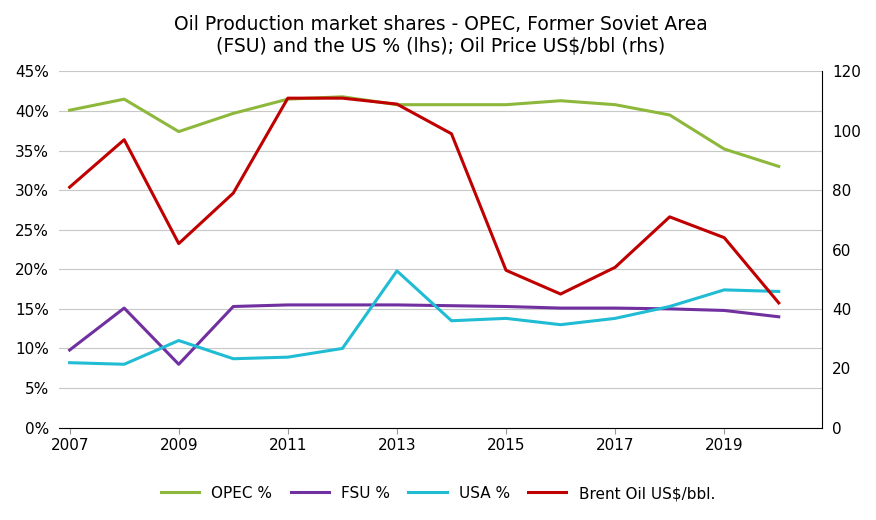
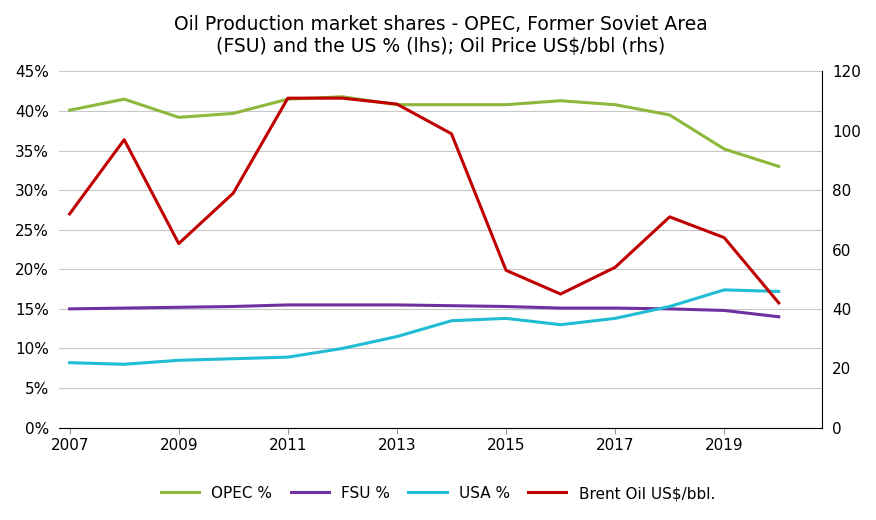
FSU %/2007: 9.8% -> 15.0%
Brent Oil US$/bbl./2007: 81 -> 72
OPEC %/2009: 37.4% -> 39.2%
FSU %/2009: 8.0% -> 15.2%
USA %/2009: 11.0% -> 8.5%
USA %/2013: 19.8% -> 11.5%
